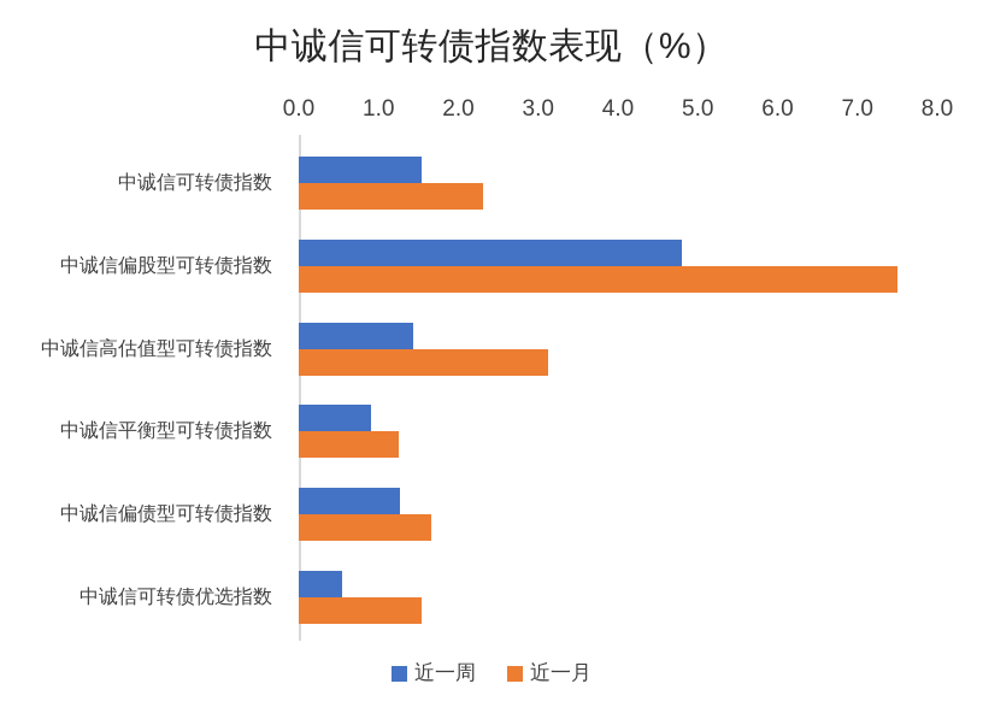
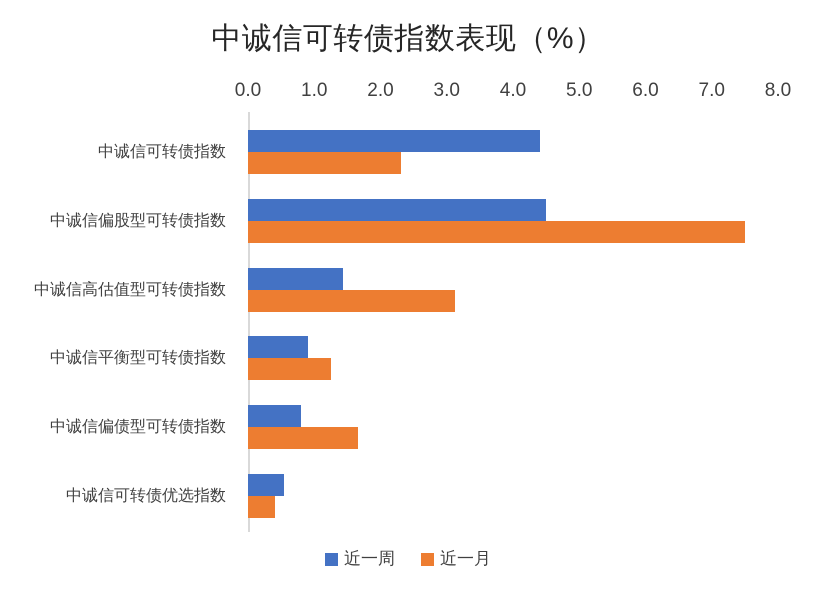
近一周/中诚信可转债指数: 1.5 -> 4.4
近一周/中诚信偏股型可转债指数: 4.8 -> 4.5
近一周/中诚信偏债型可转债指数: 1.3 -> 0.8
近一月/中诚信可转债优选指数: 1.5 -> 0.4
